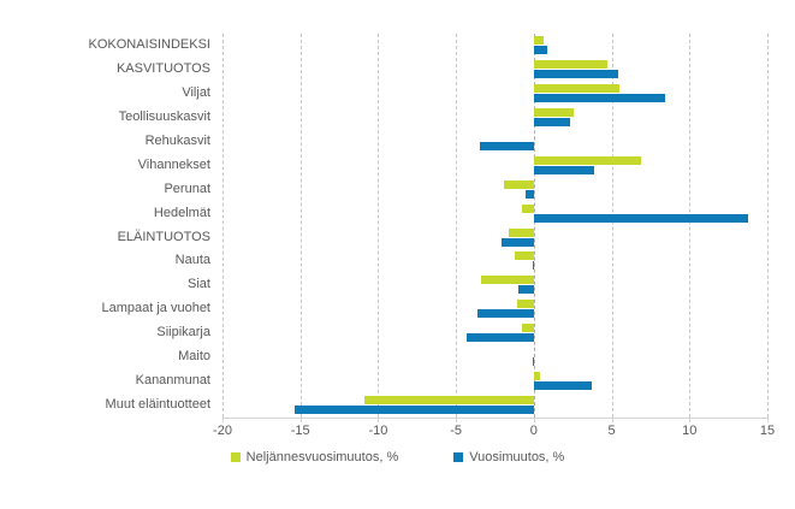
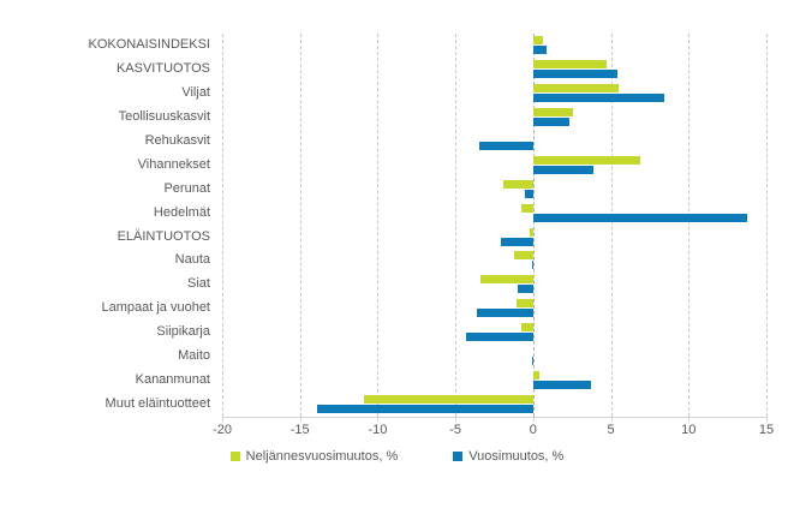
Neljännesvuosimuutos, %/ELÄINTUOTOS: -1.6 -> -0.2
Vuosimuutos, %/Muut eläintuotteet: -15.4 -> -13.9
